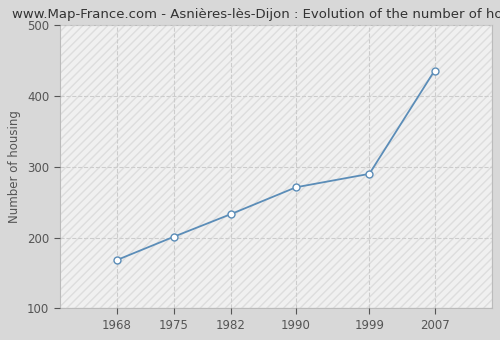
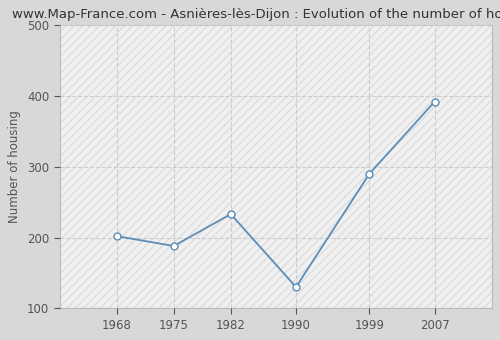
1968: 168 -> 202
1975: 201 -> 188
1990: 271 -> 130
2007: 436 -> 392
